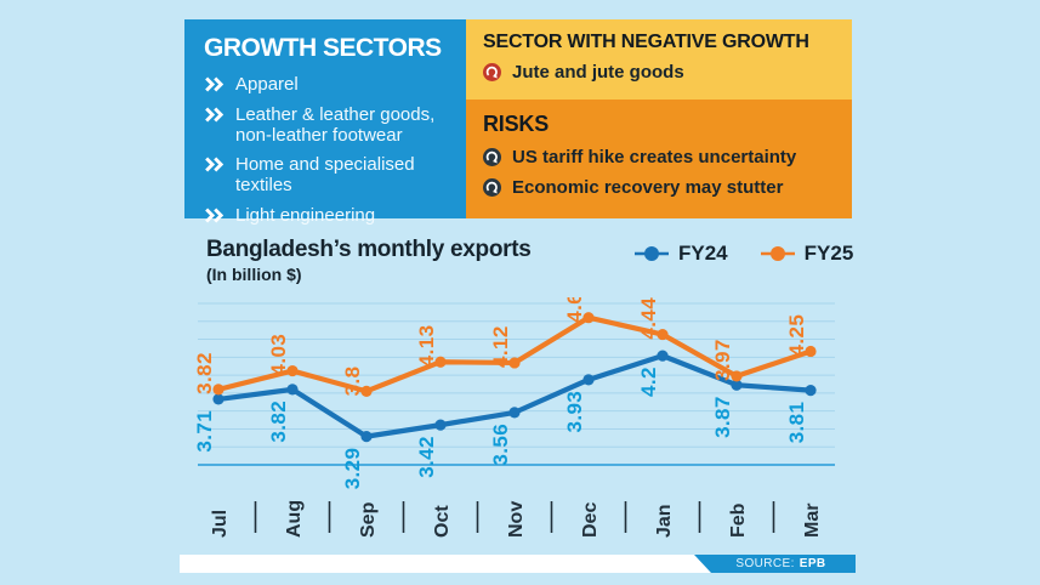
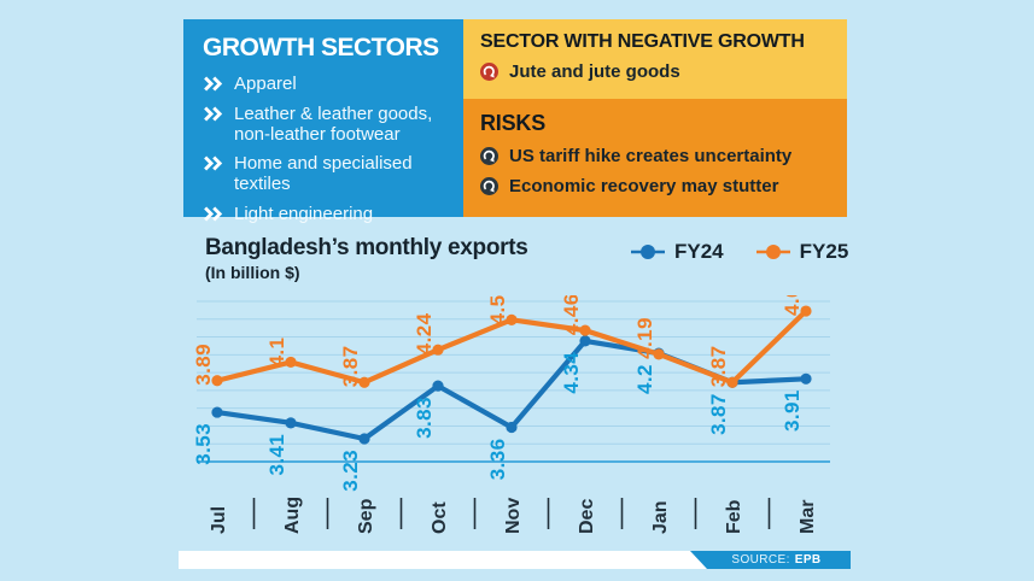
FY24/Jul: 3.71 -> 3.53
FY25/Jul: 3.82 -> 3.89
FY24/Aug: 3.82 -> 3.41
FY25/Aug: 4.03 -> 4.1
FY24/Sep: 3.29 -> 3.23
FY25/Sep: 3.8 -> 3.87
FY24/Oct: 3.42 -> 3.83
FY25/Oct: 4.13 -> 4.24
FY24/Nov: 3.56 -> 3.36
FY25/Nov: 4.12 -> 4.58
FY24/Dec: 3.93 -> 4.34
FY25/Dec: 4.63 -> 4.46
FY25/Jan: 4.44 -> 4.19
FY25/Feb: 3.97 -> 3.87
FY24/Mar: 3.81 -> 3.91
FY25/Mar: 4.25 -> 4.68
